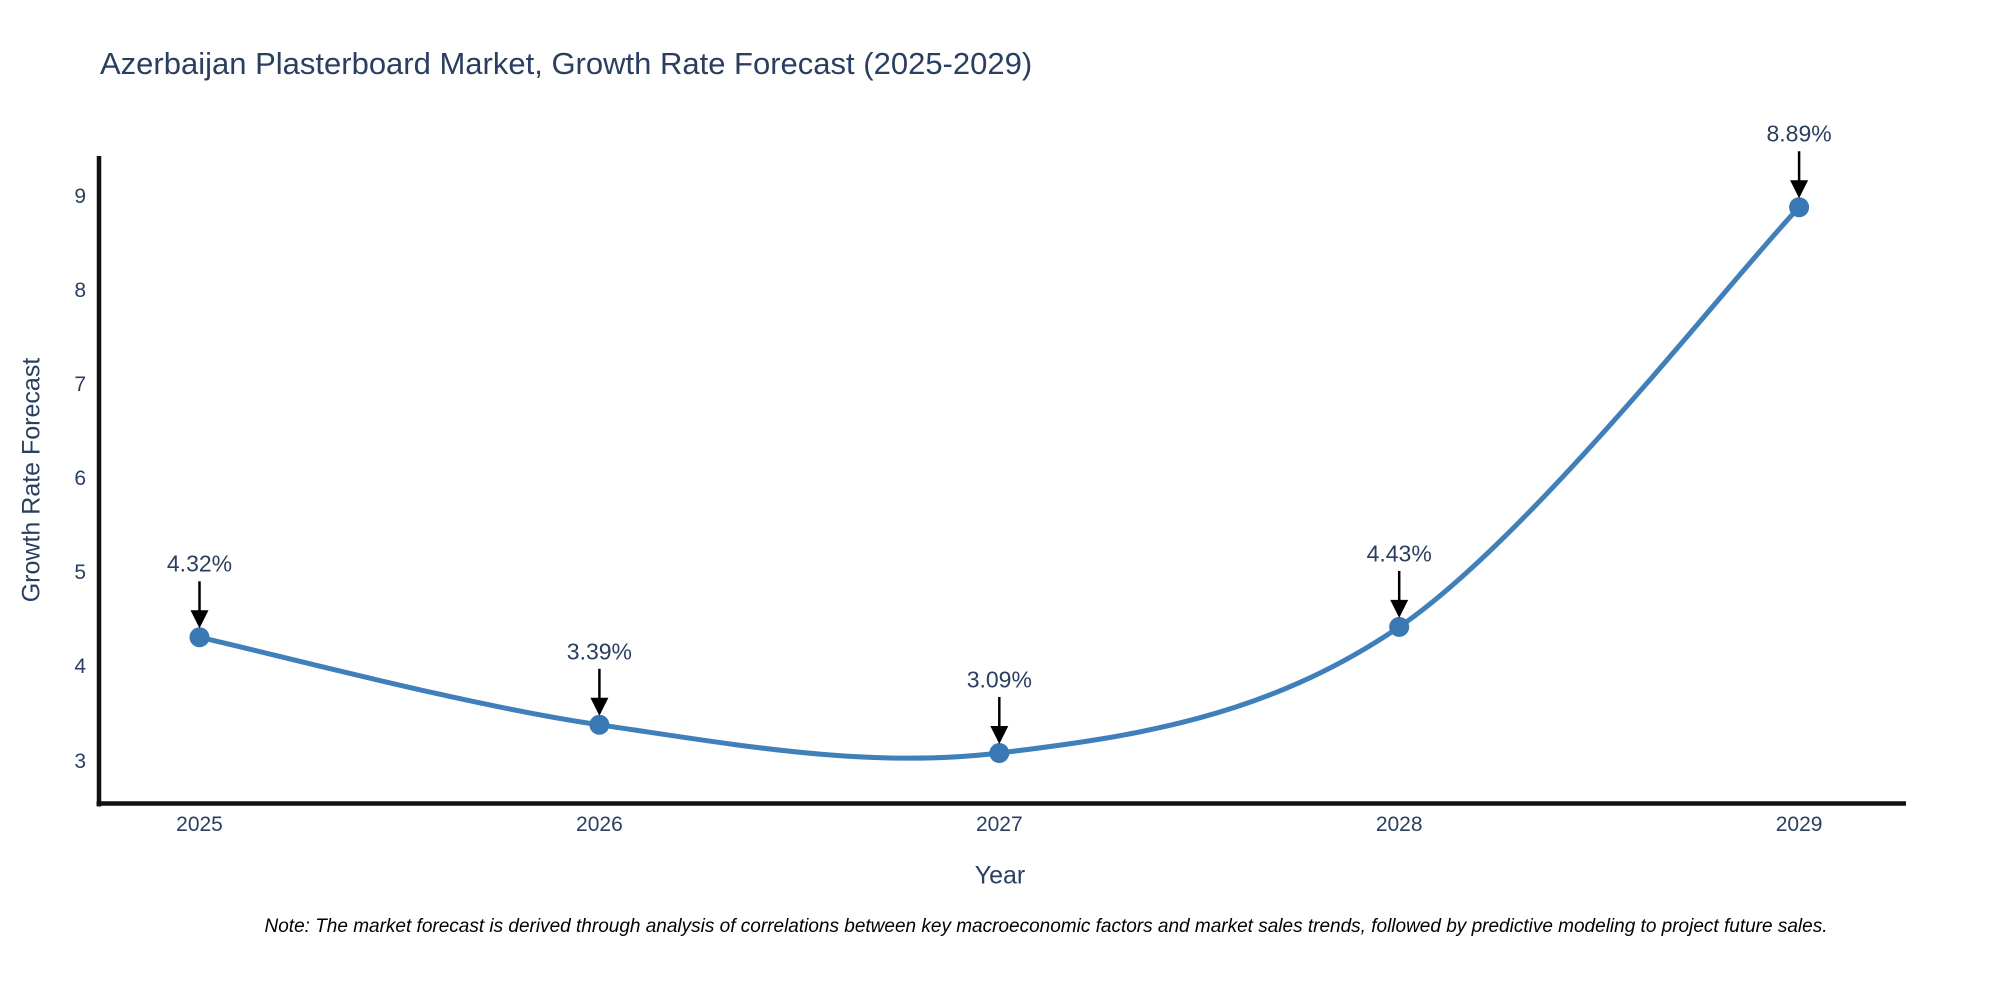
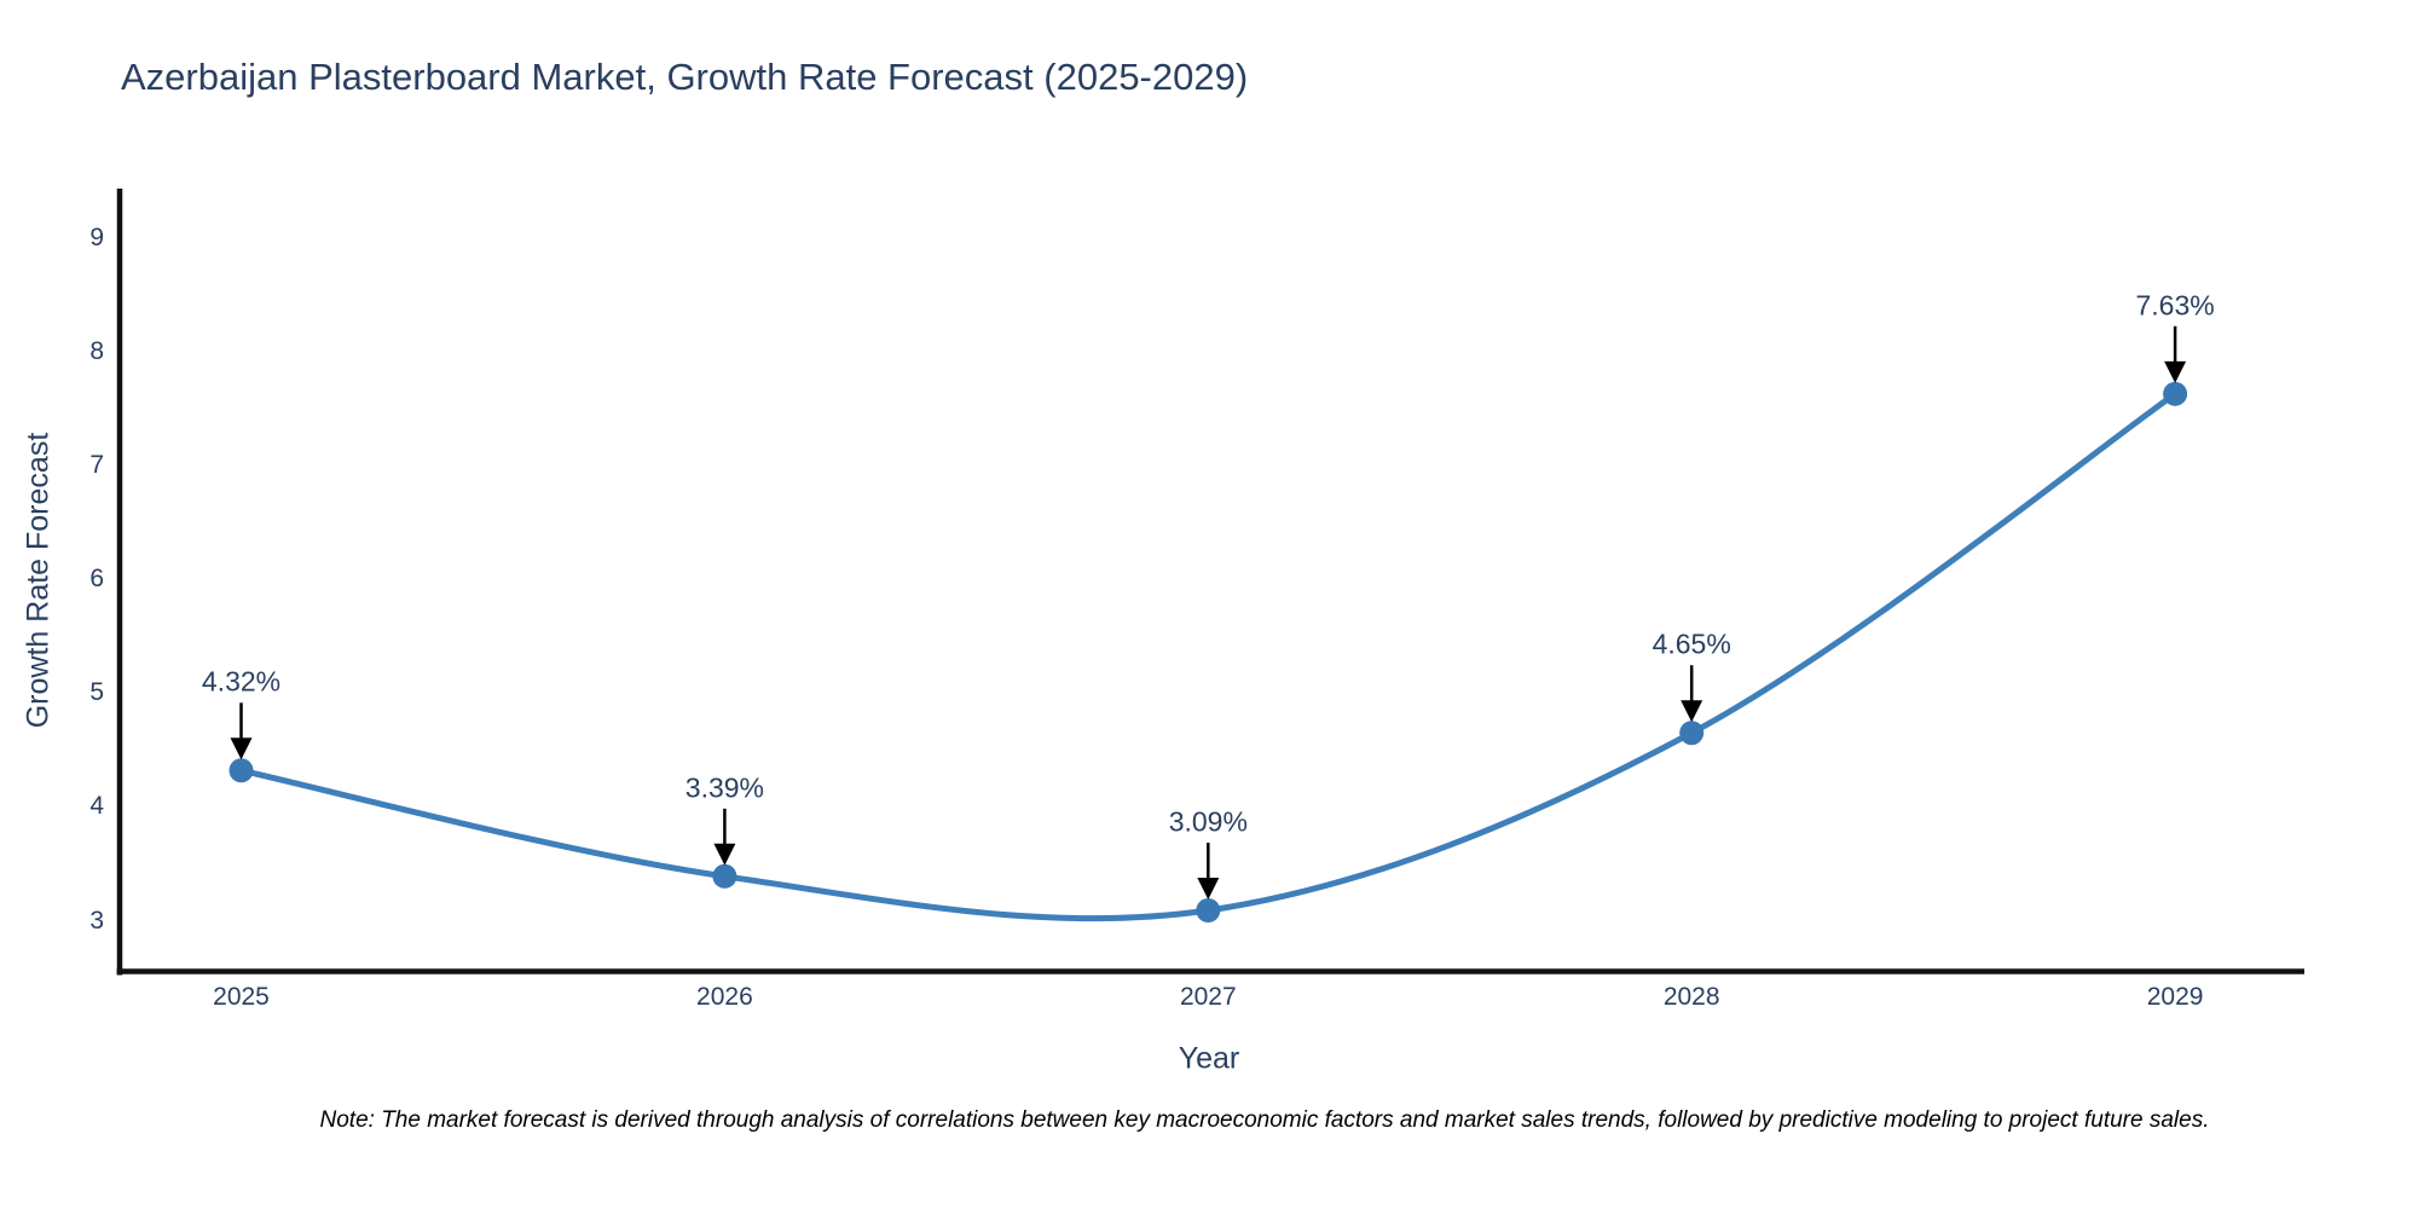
2028: 4.43% -> 4.65%
2029: 8.89% -> 7.63%
